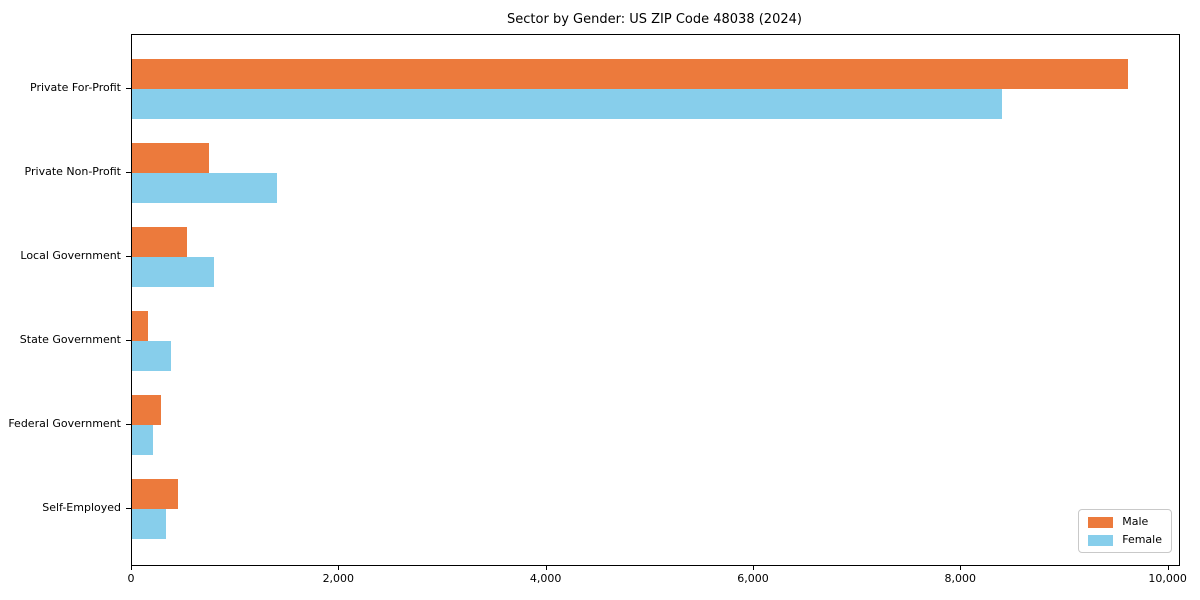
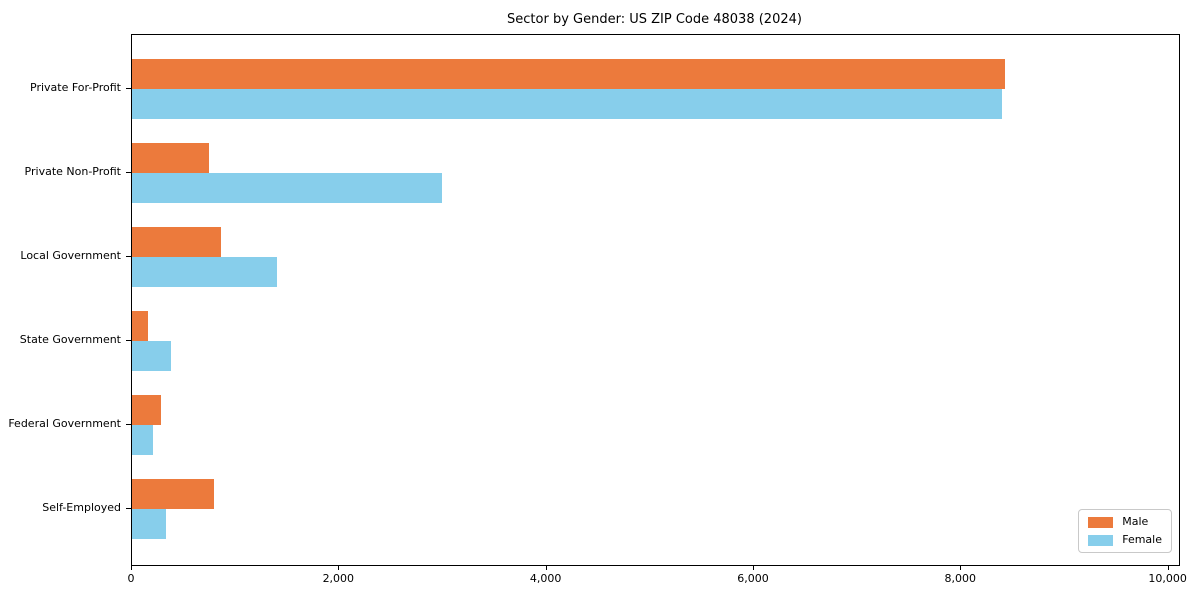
Male/Private For-Profit: 9610 -> 8420
Female/Private Non-Profit: 1400 -> 2990
Male/Local Government: 530 -> 860
Female/Local Government: 790 -> 1400
Male/Self-Employed: 440 -> 790
